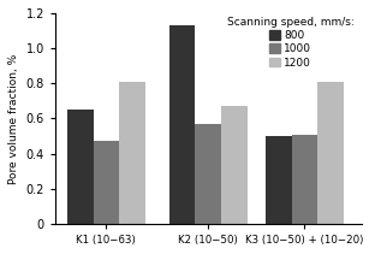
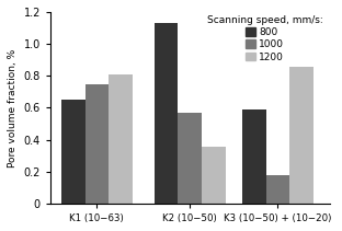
1000/K1 (10−63): 0.47 -> 0.75
1200/K2 (10−50): 0.67 -> 0.36
800/K3 (10−50) + (10−20): 0.50 -> 0.59
1000/K3 (10−50) + (10−20): 0.51 -> 0.18
1200/K3 (10−50) + (10−20): 0.81 -> 0.86
